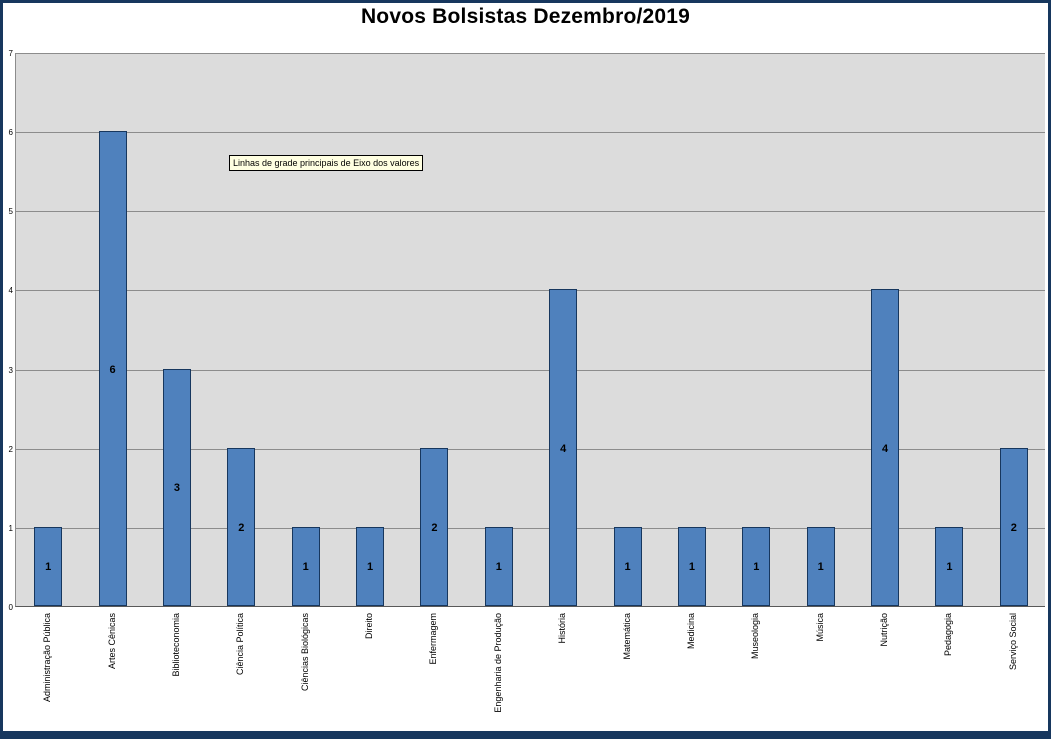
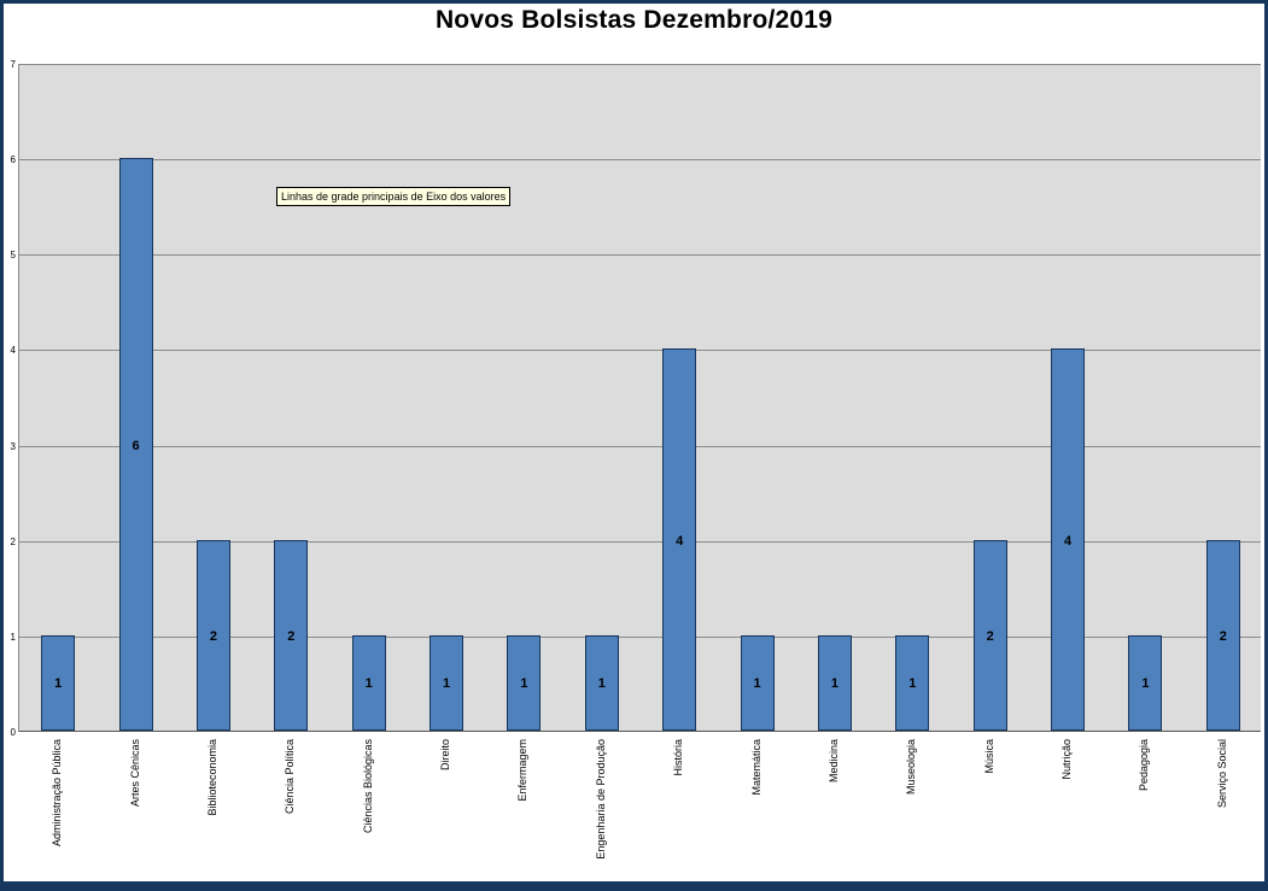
Biblioteconomia: 3 -> 2
Enfermagem: 2 -> 1
Música: 1 -> 2
